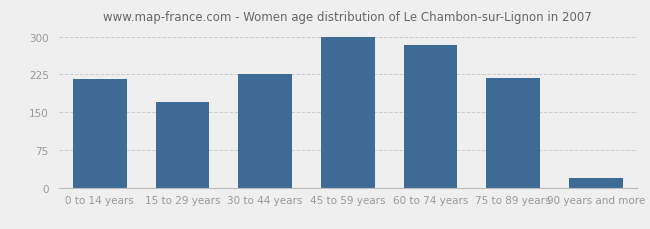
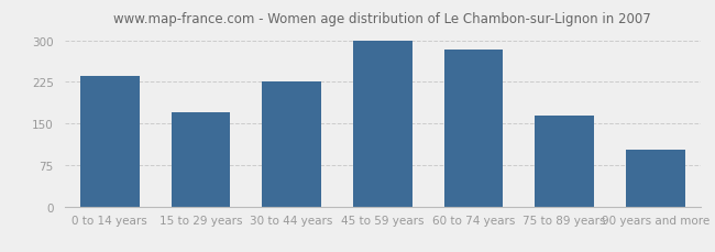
0 to 14 years: 215 -> 236
75 to 89 years: 218 -> 164
90 years and more: 20 -> 102
